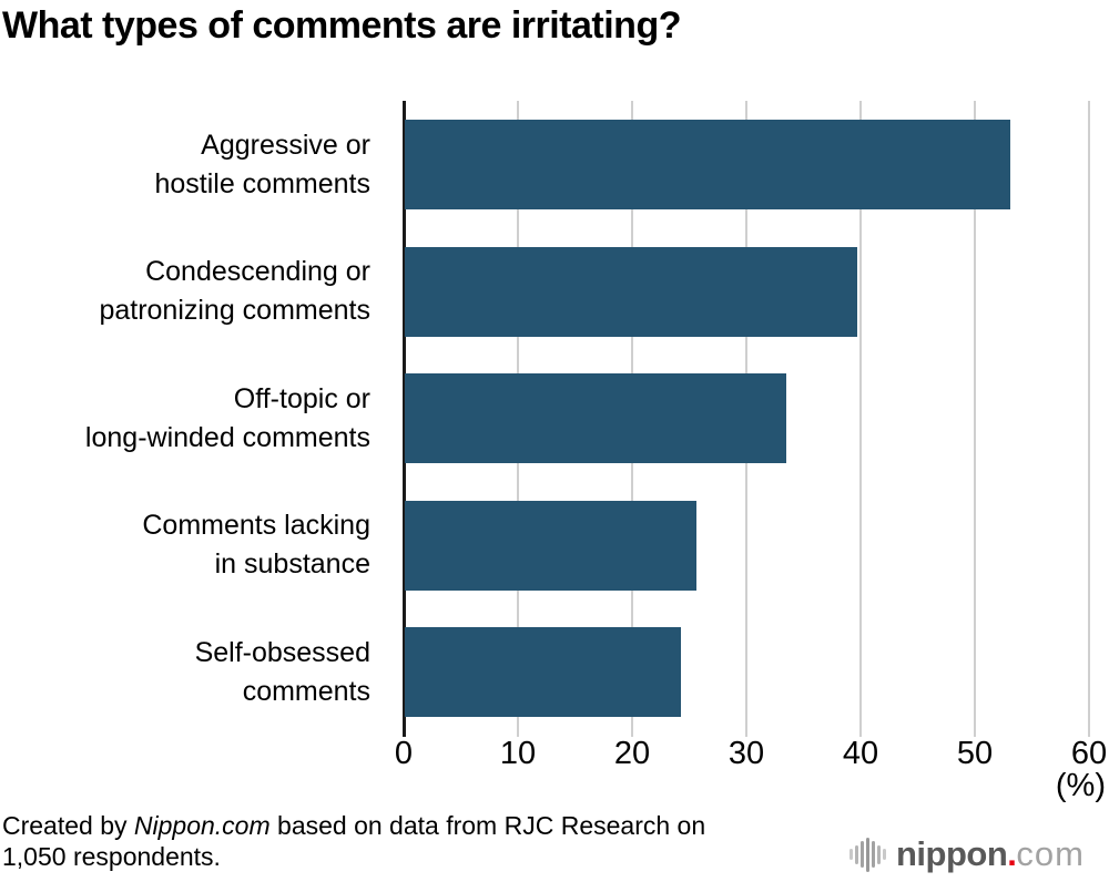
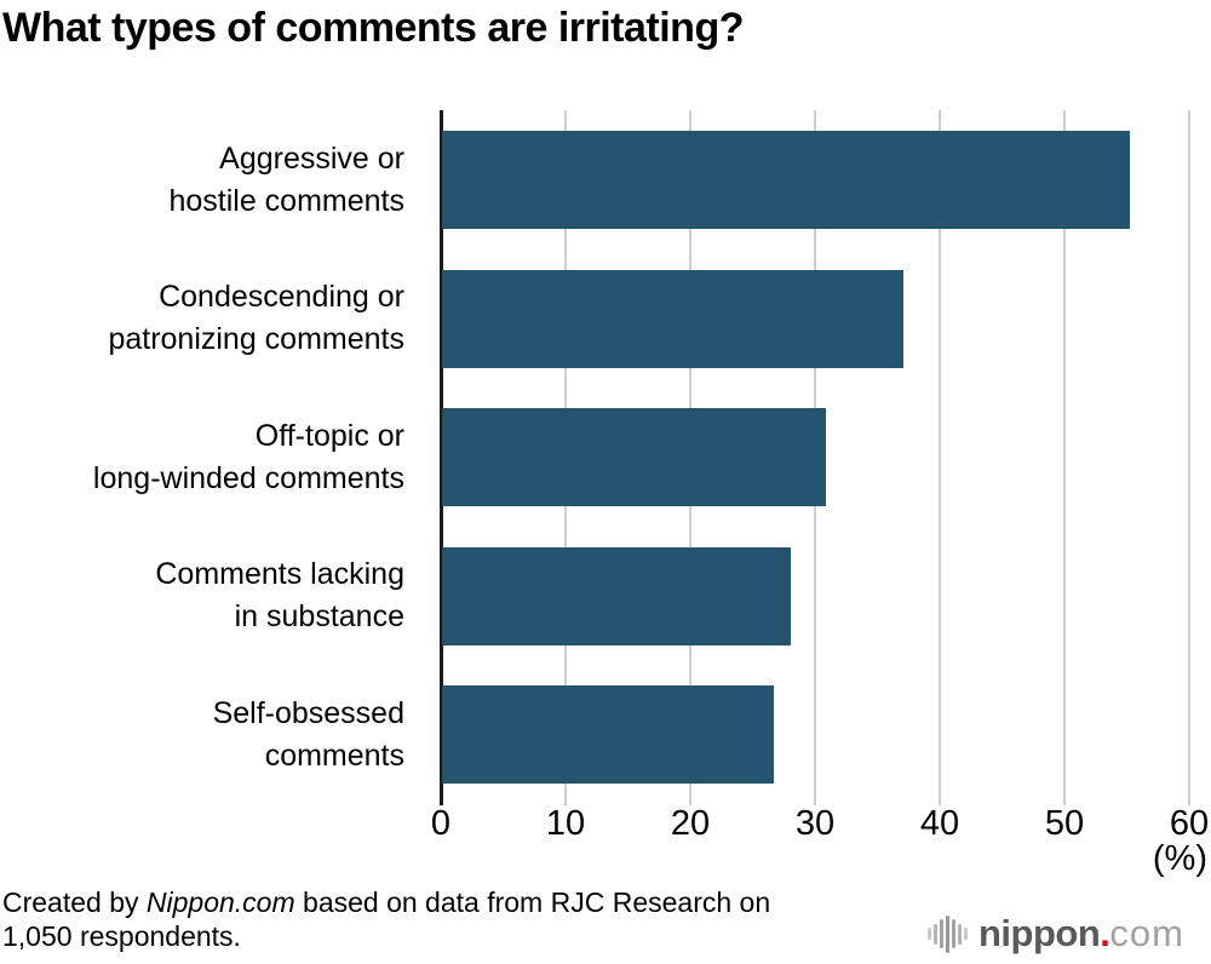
Aggressive or hostile comments: 53.0 -> 55.1
Condescending or patronizing comments: 39.6 -> 37.0
Off-topic or long-winded comments: 33.4 -> 30.8
Comments lacking in substance: 25.5 -> 28.0
Self-obsessed comments: 24.2 -> 26.6
